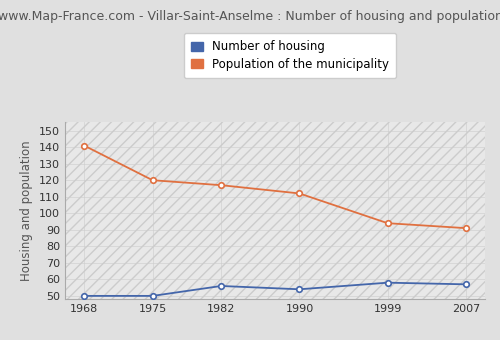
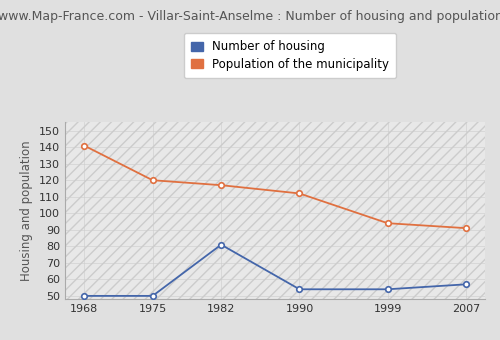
Number of housing/1982: 56 -> 81
Number of housing/1999: 58 -> 54
